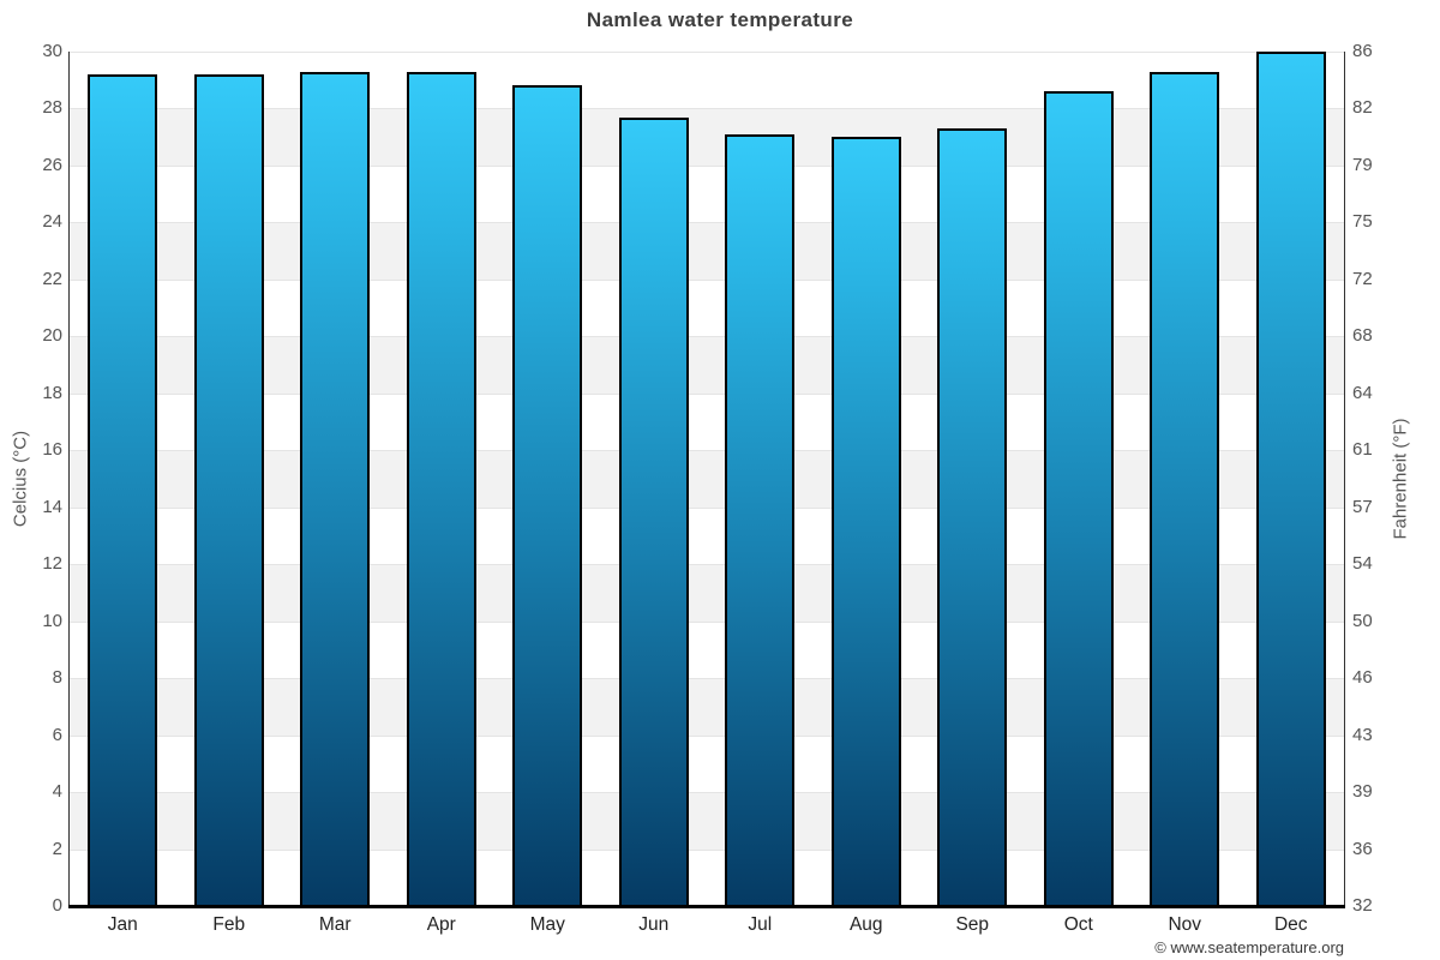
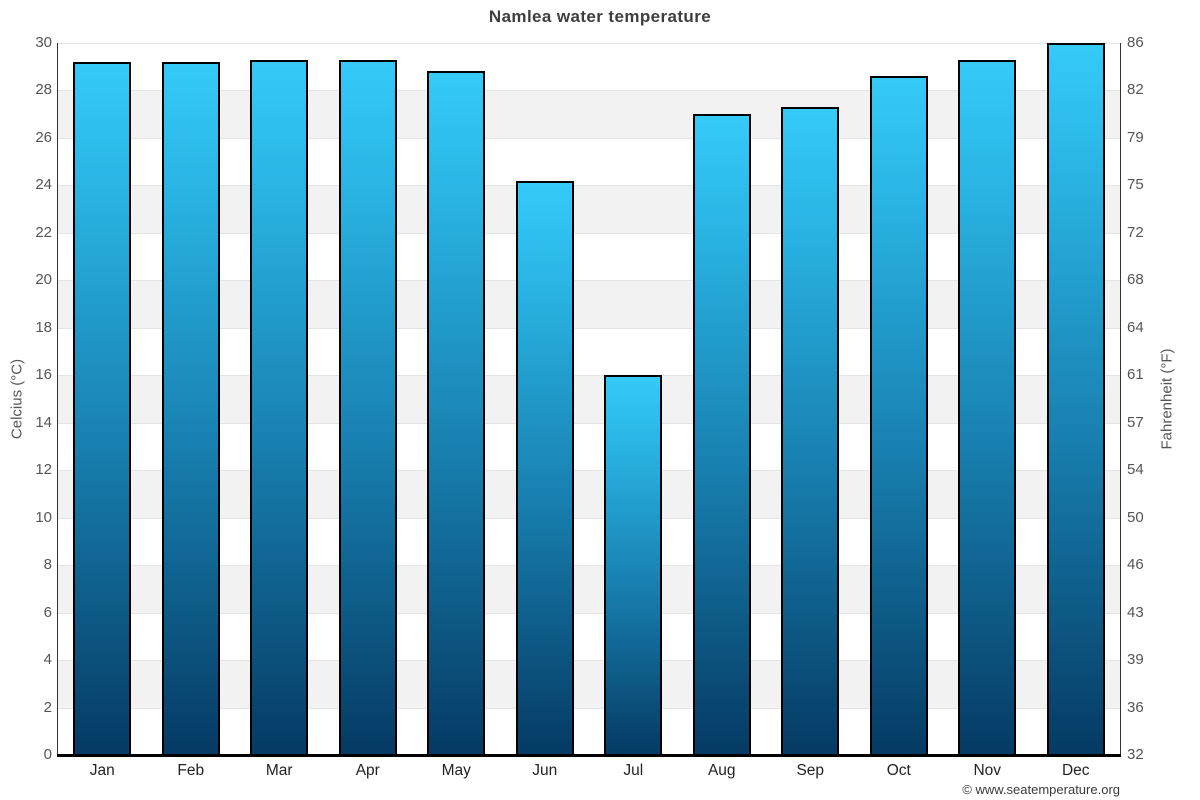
Jun: 27.7 -> 24.2
Jul: 27.1 -> 16.0
